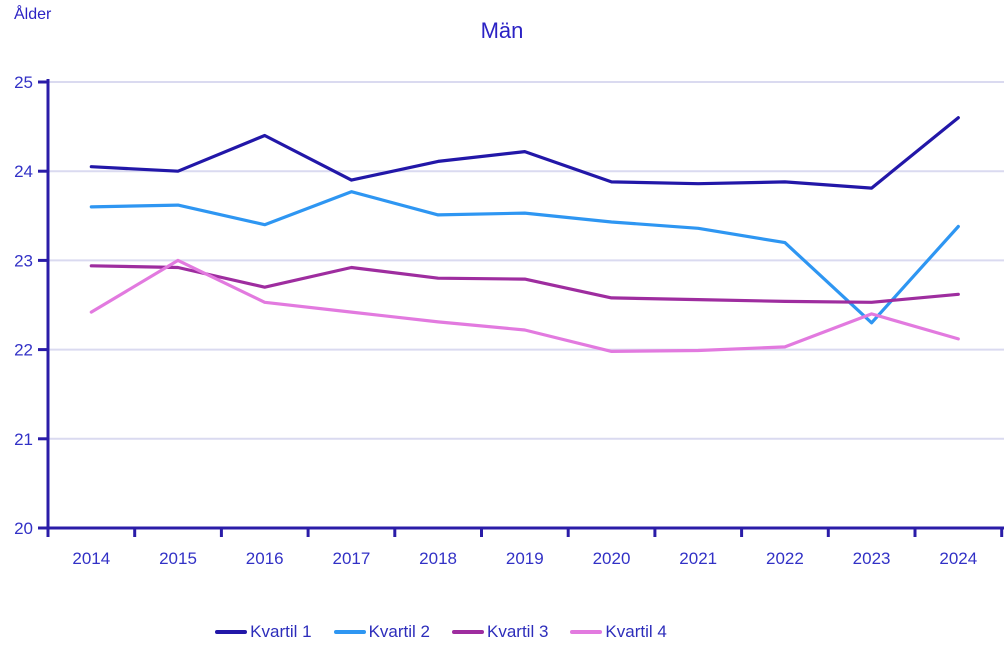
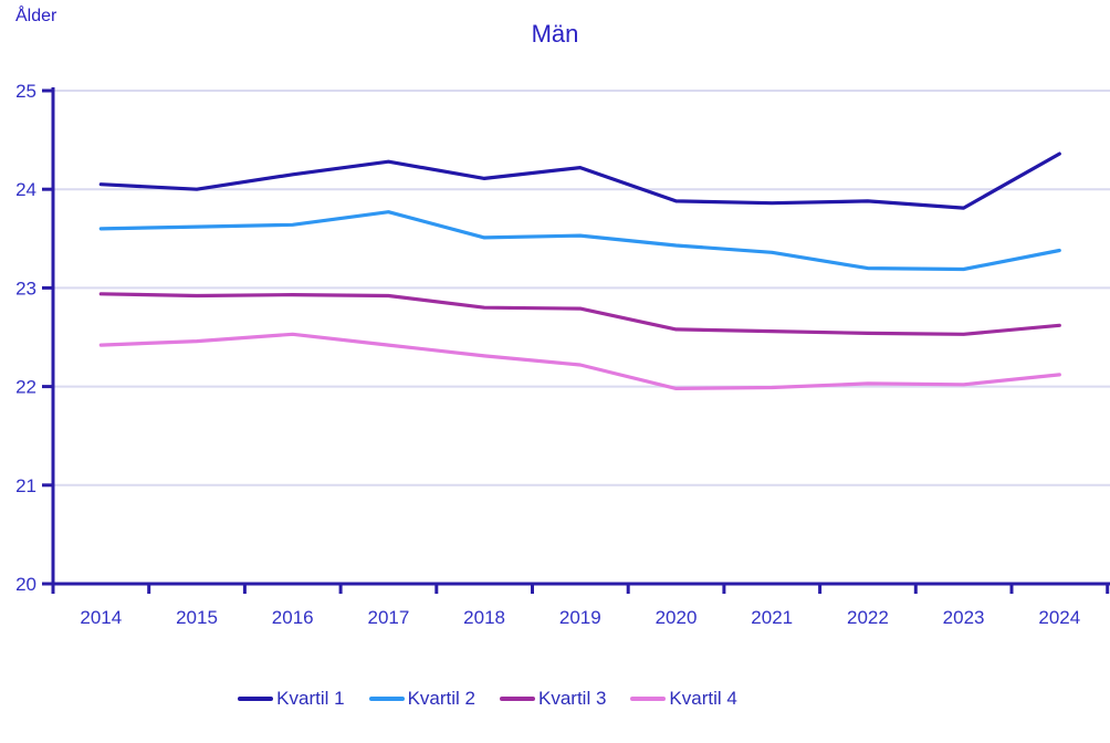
Kvartil 4/2015: 23.0 -> 22.5
Kvartil 1/2016: 24.4 -> 24.1
Kvartil 2/2016: 23.4 -> 23.6
Kvartil 3/2016: 22.7 -> 22.9
Kvartil 1/2017: 23.9 -> 24.3
Kvartil 2/2023: 22.3 -> 23.2
Kvartil 4/2023: 22.4 -> 22.0
Kvartil 1/2024: 24.6 -> 24.4
